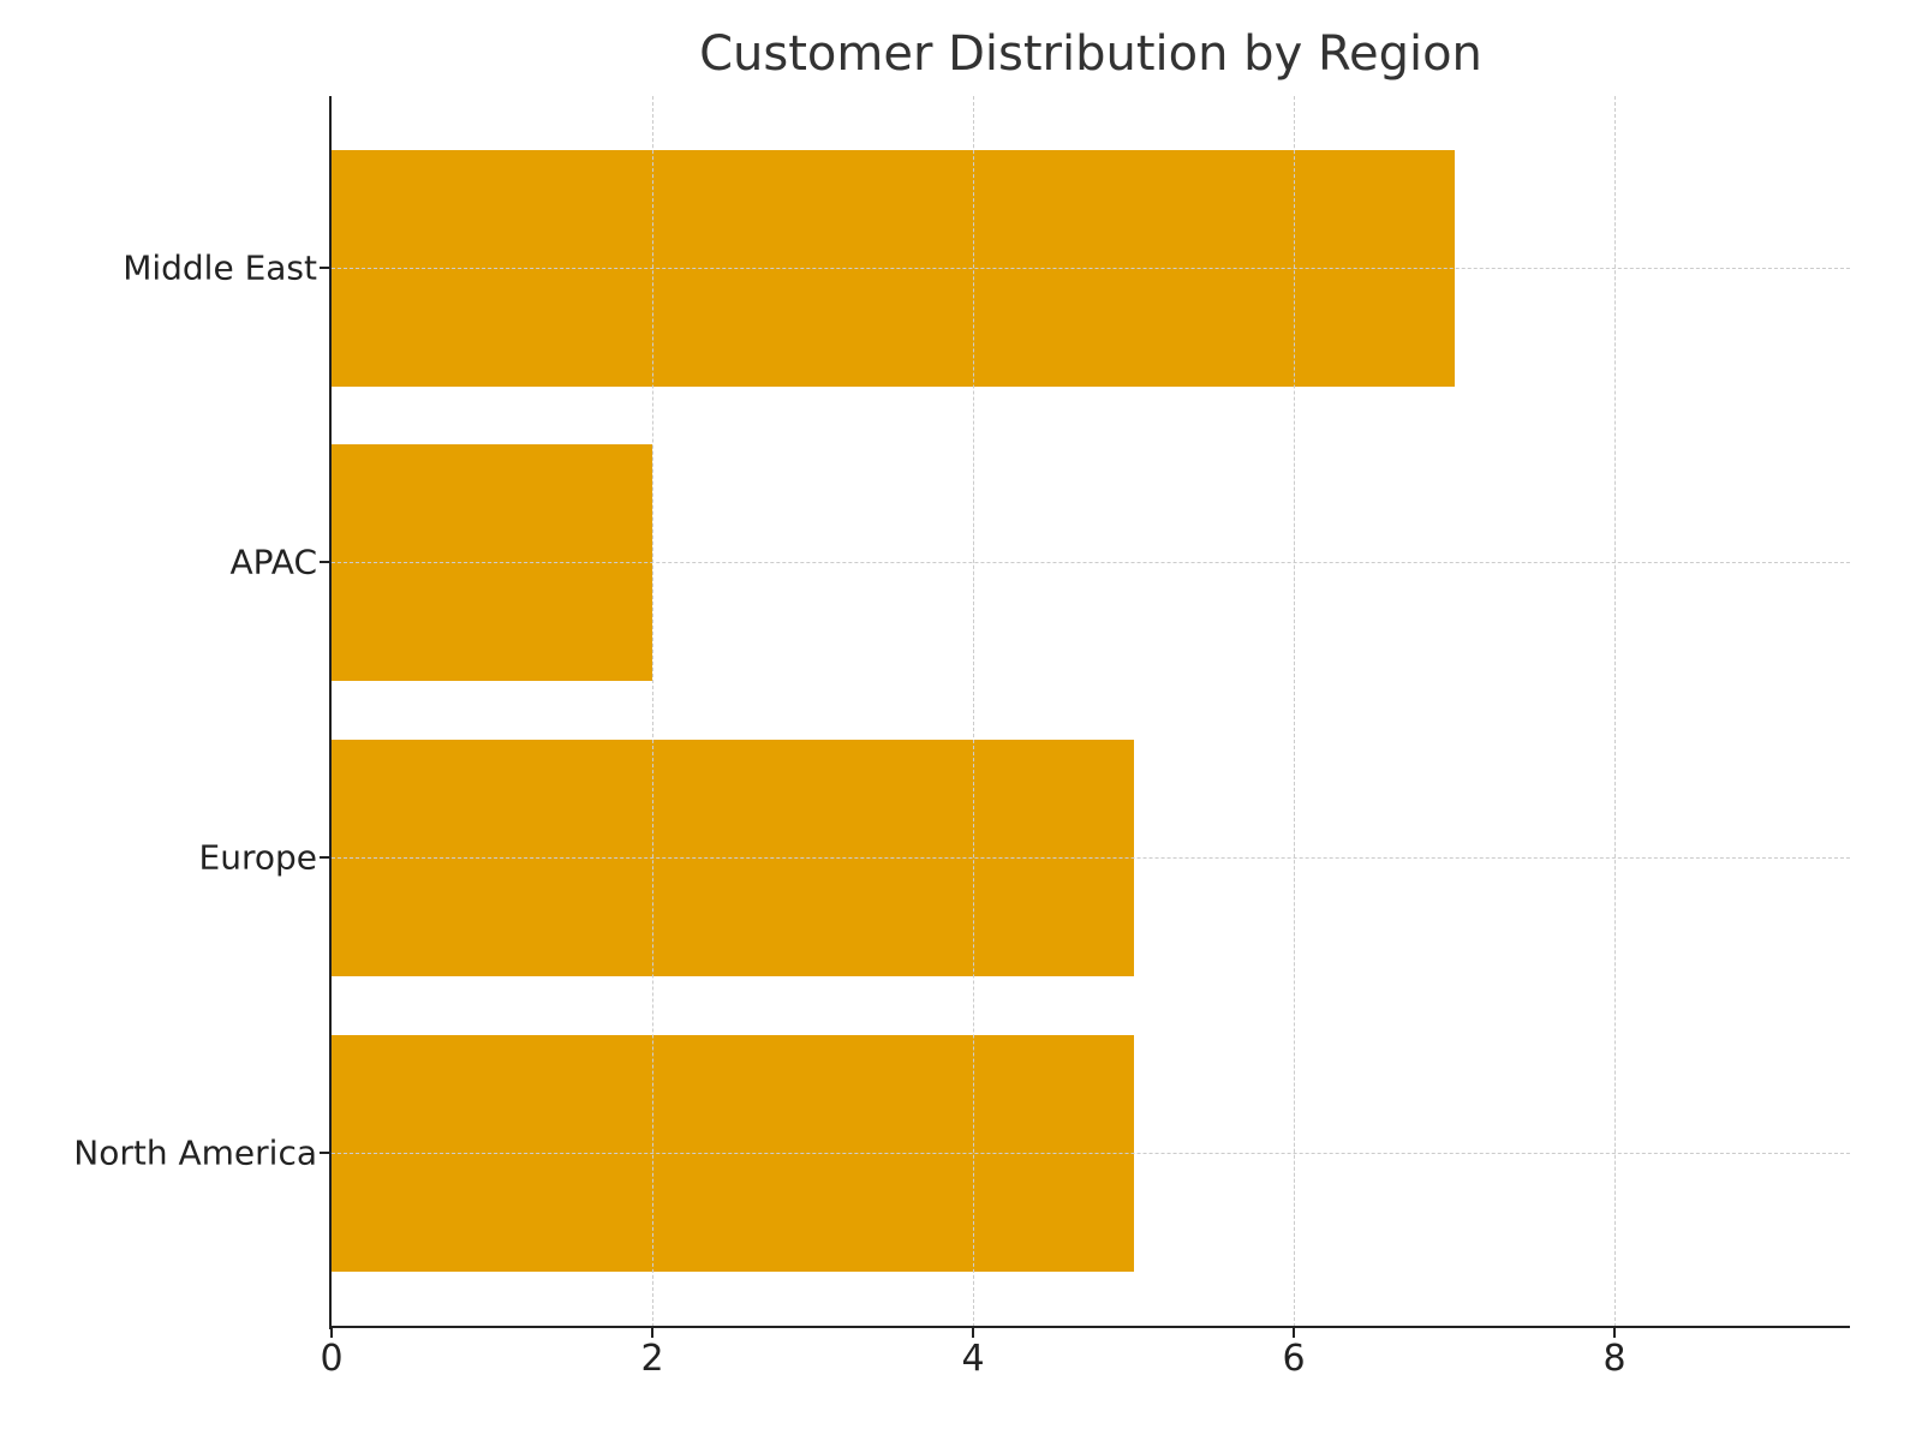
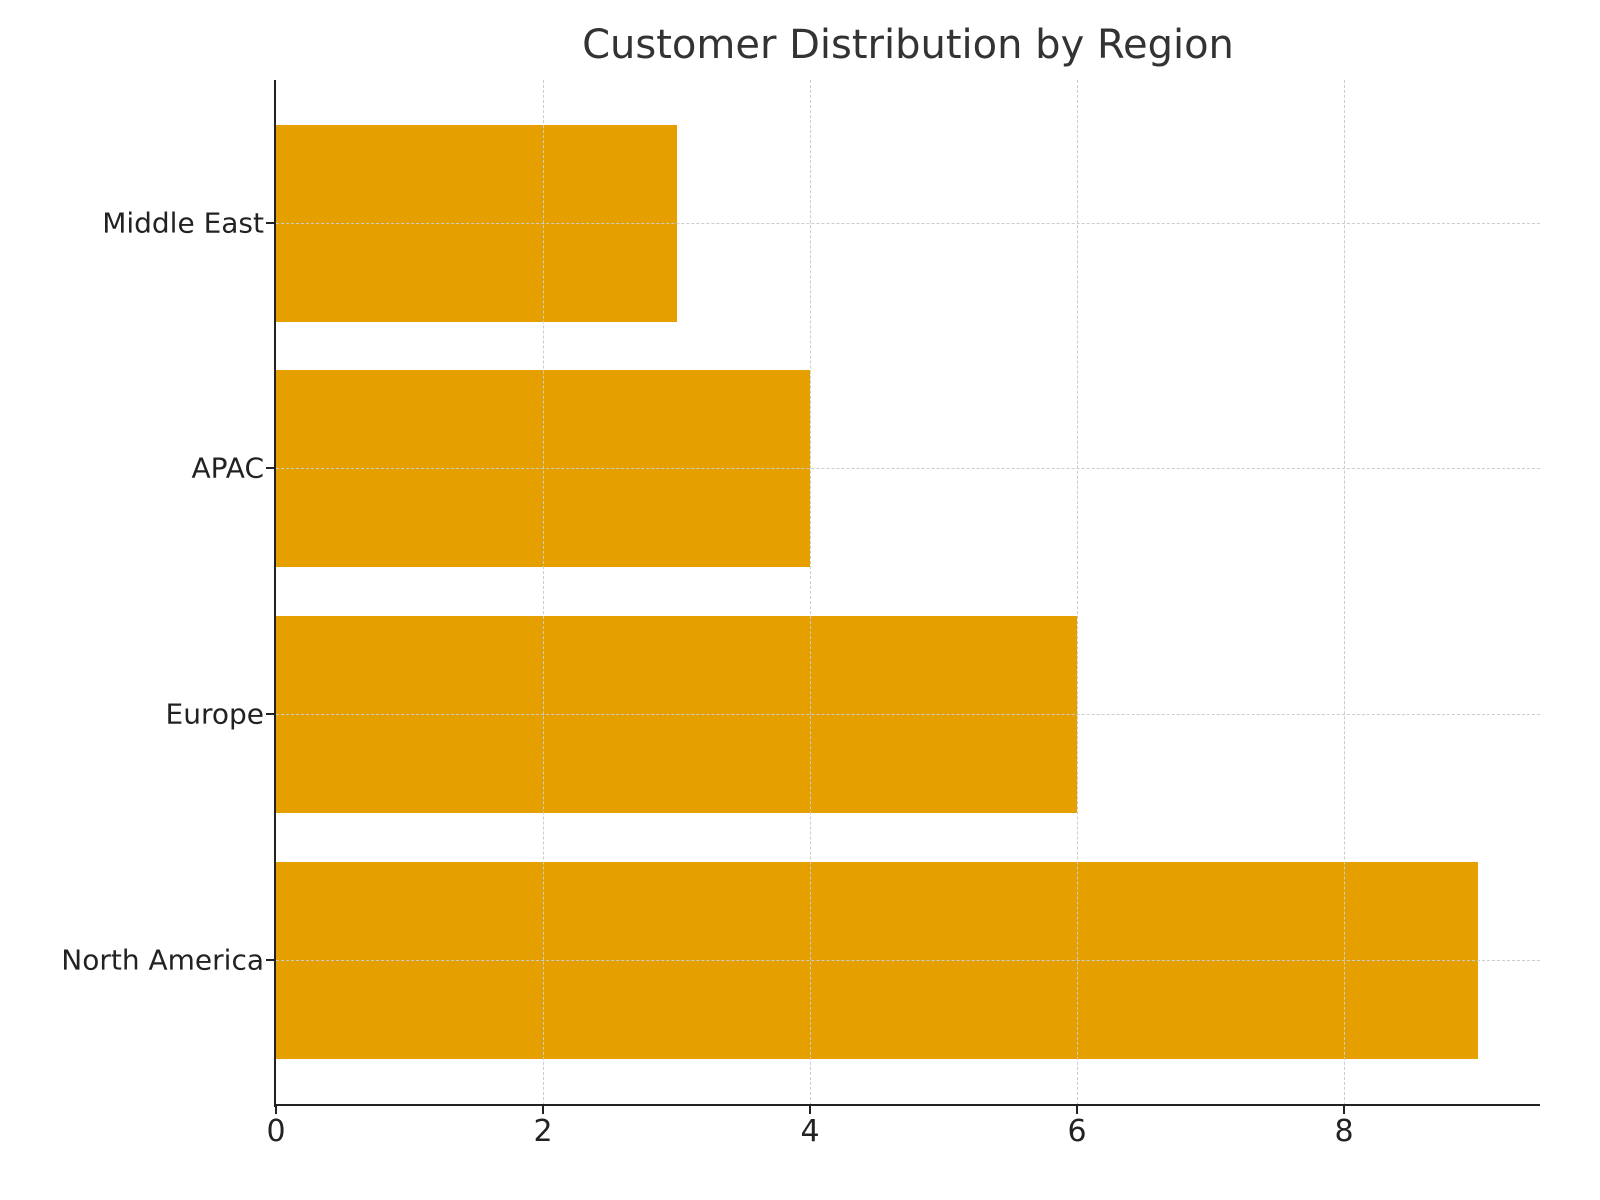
North America: 5 -> 9
Europe: 5 -> 6
APAC: 2 -> 4
Middle East: 7 -> 3
